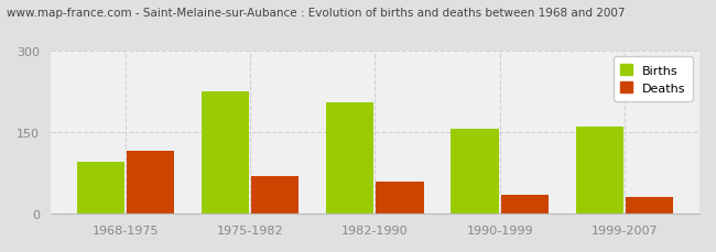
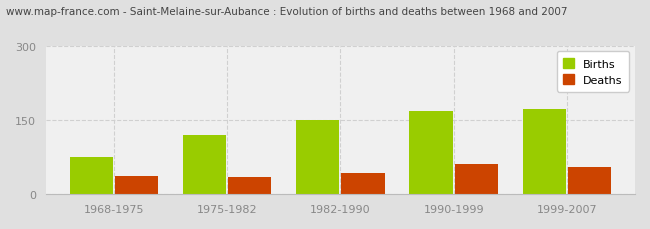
Births/1968-1975: 95 -> 75
Deaths/1968-1975: 115 -> 37
Births/1975-1982: 225 -> 120
Deaths/1975-1982: 70 -> 34
Births/1982-1990: 205 -> 150
Deaths/1982-1990: 60 -> 43
Births/1990-1999: 155 -> 168
Deaths/1990-1999: 35 -> 62
Births/1999-2007: 160 -> 172
Deaths/1999-2007: 30 -> 55
